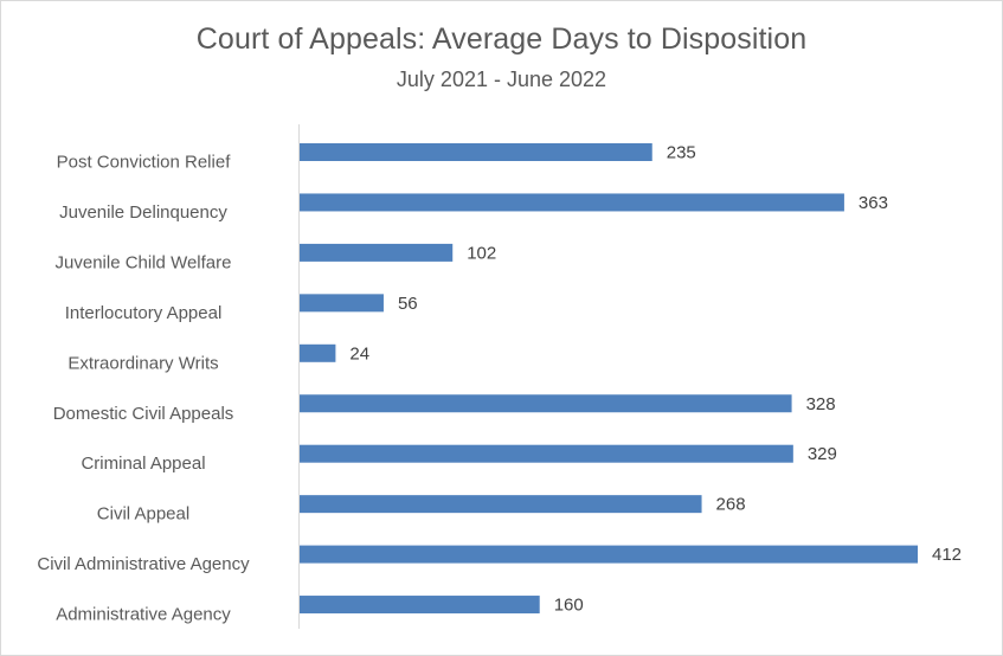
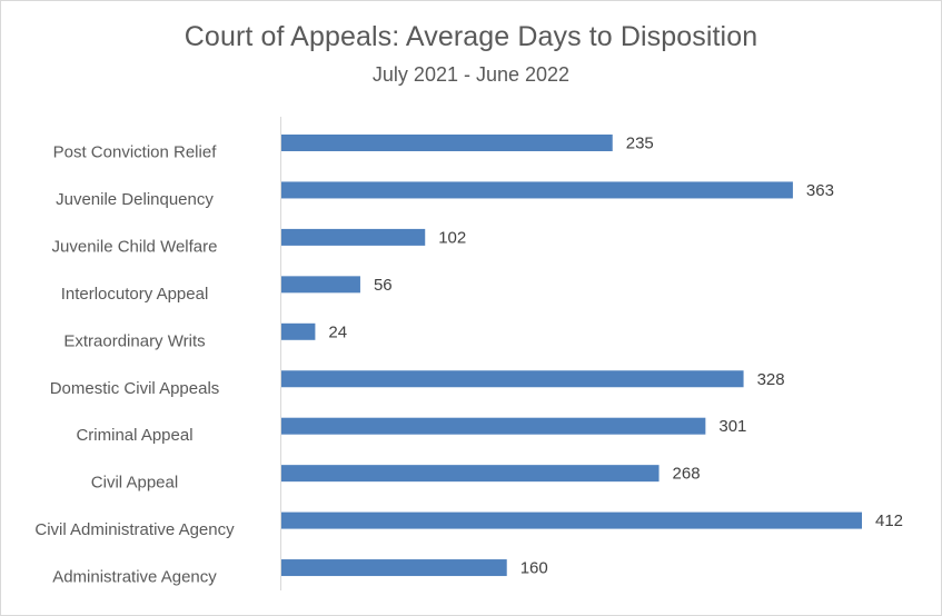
Criminal Appeal: 329 -> 301
